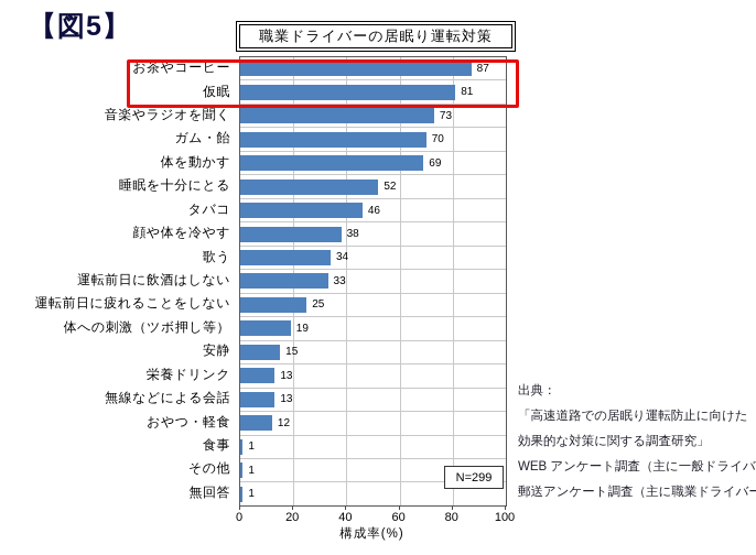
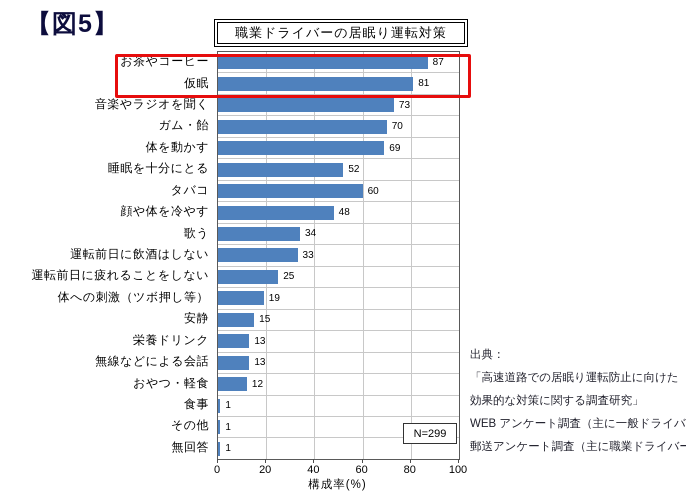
タバコ: 46 -> 60
顔や体を冷やす: 38 -> 48
